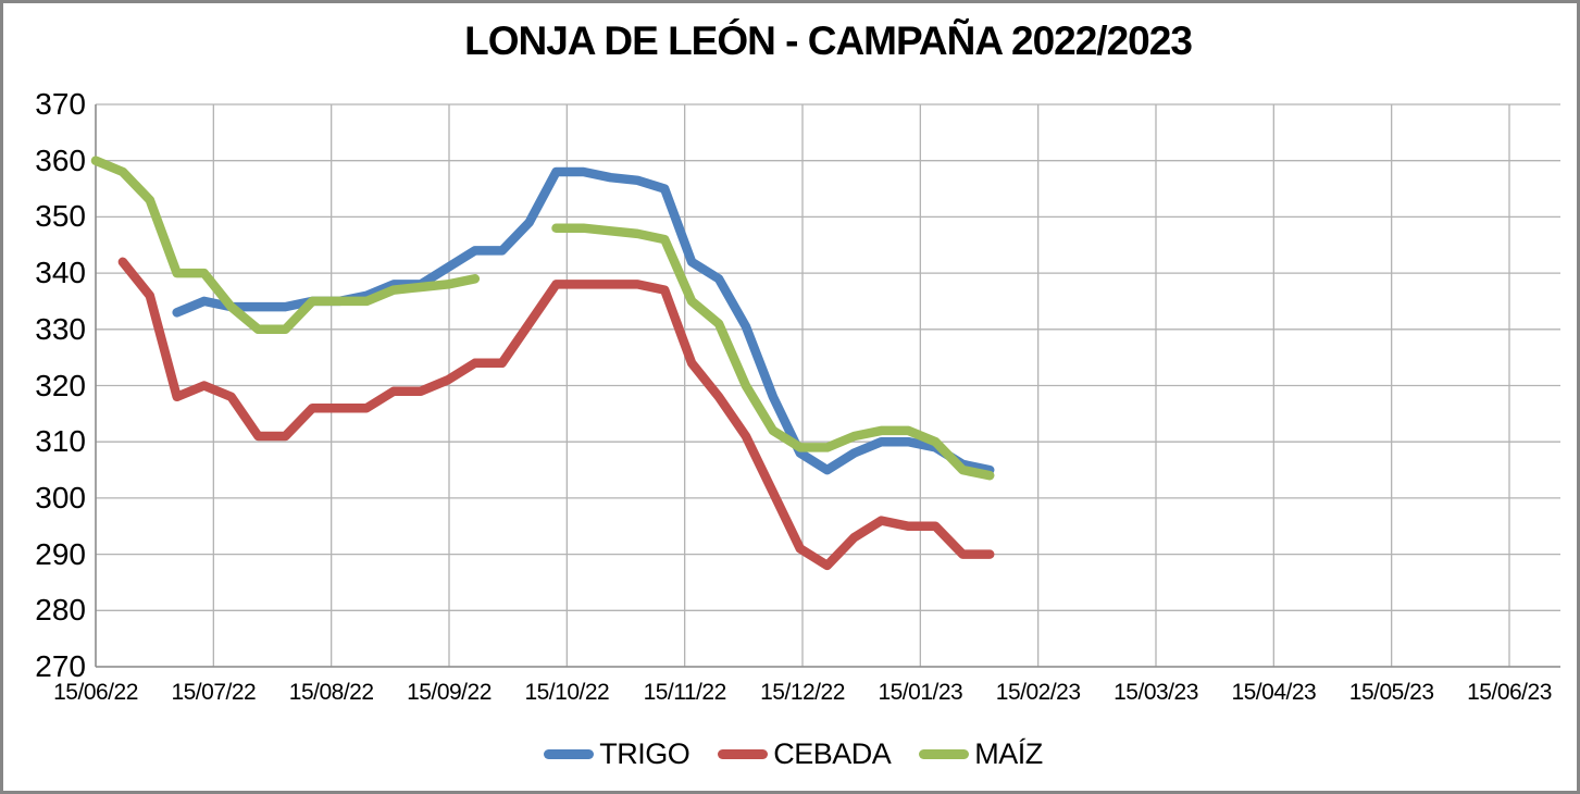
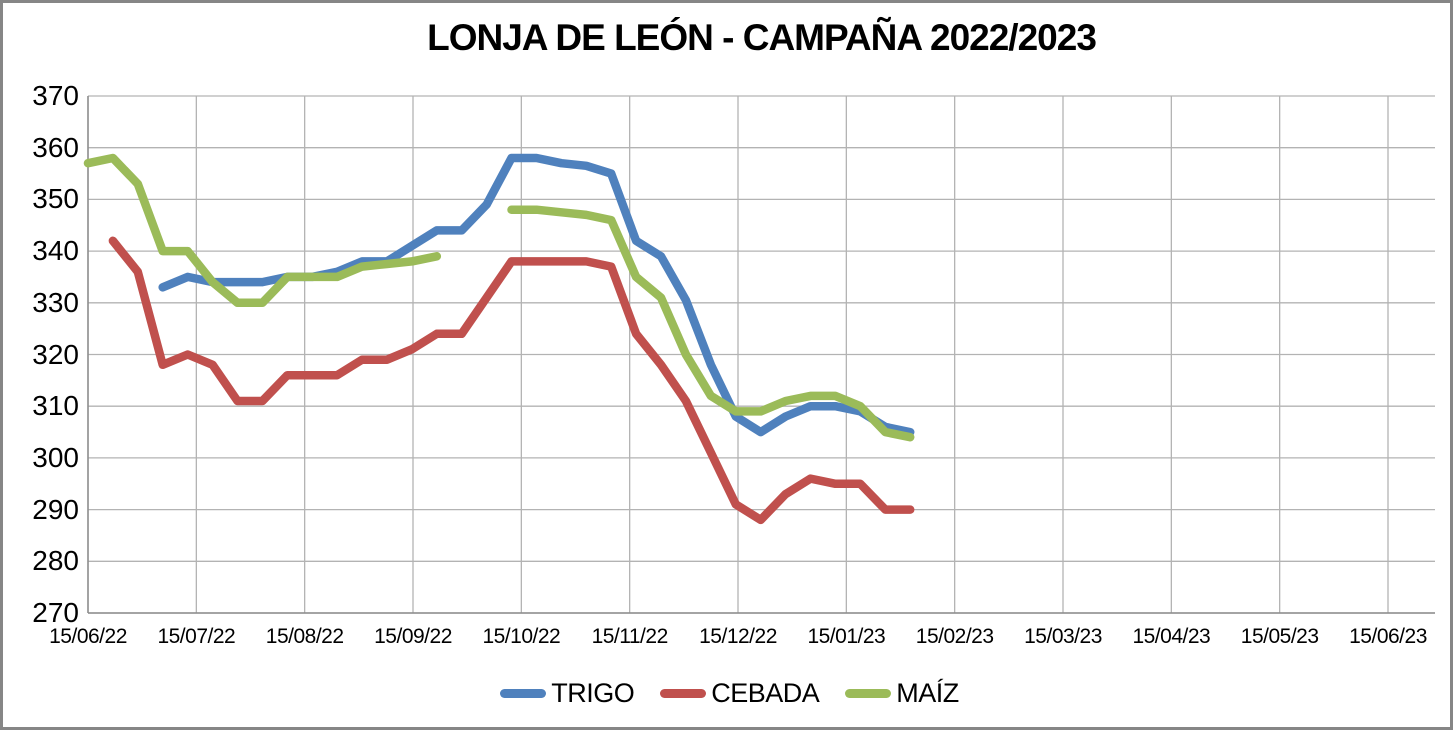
MAÍZ/15/06/22: 360 -> 357
